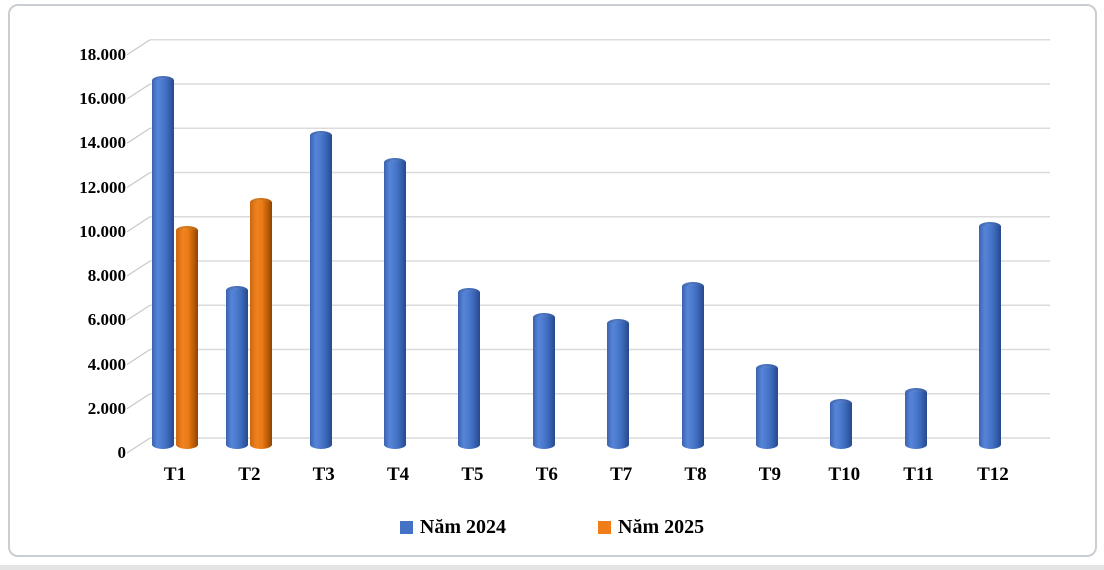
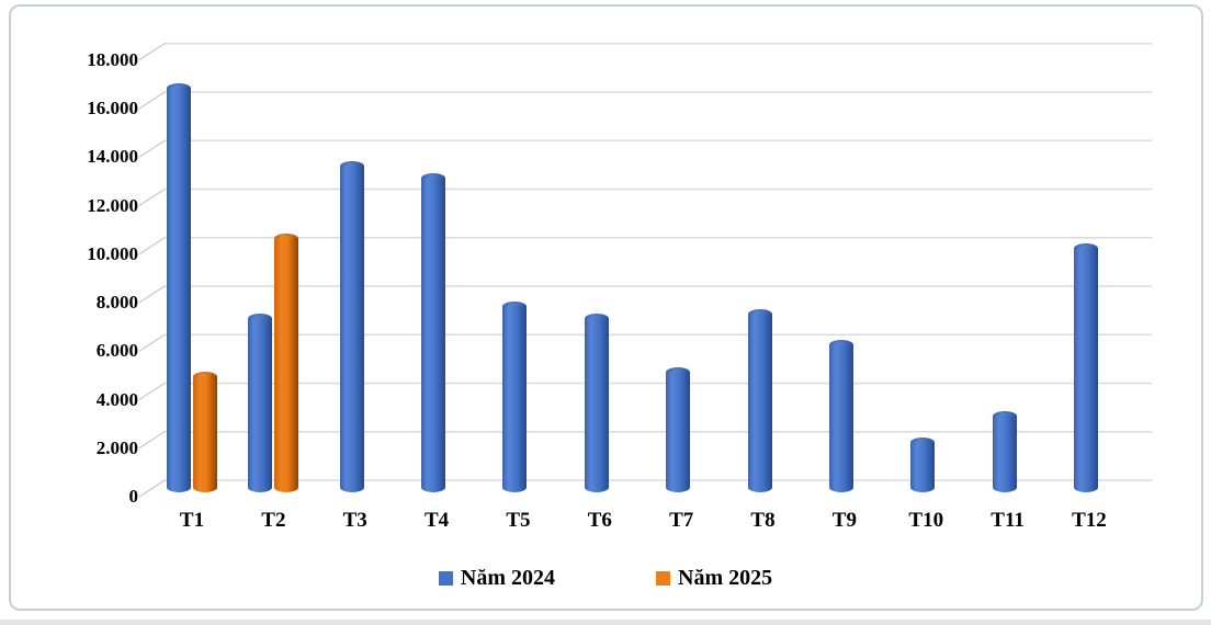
Năm 2025/T1: 9700 -> 4600
Năm 2025/T2: 11000 -> 10300
Năm 2024/T3: 14000 -> 13300
Năm 2024/T5: 6900 -> 7500
Năm 2024/T6: 5800 -> 7000
Năm 2024/T7: 5500 -> 4800
Năm 2024/T9: 3500 -> 5900
Năm 2024/T11: 2400 -> 3000
